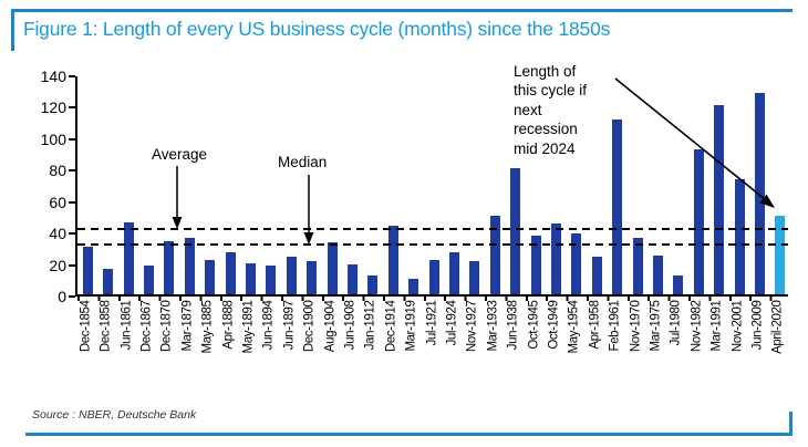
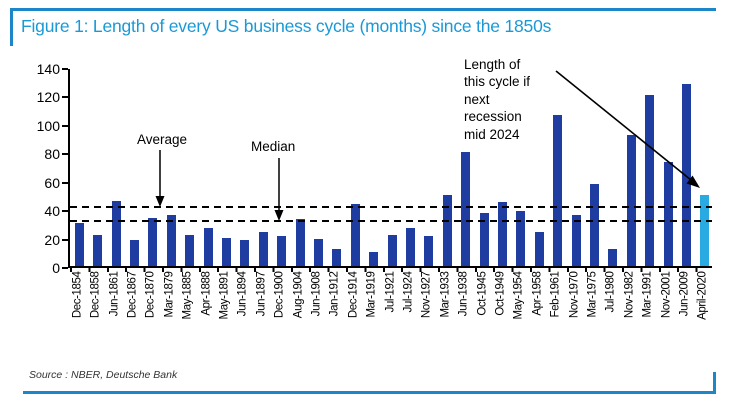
Dec-1858: 16 -> 22
Feb-1961: 111 -> 106
Mar-1975: 25 -> 58
